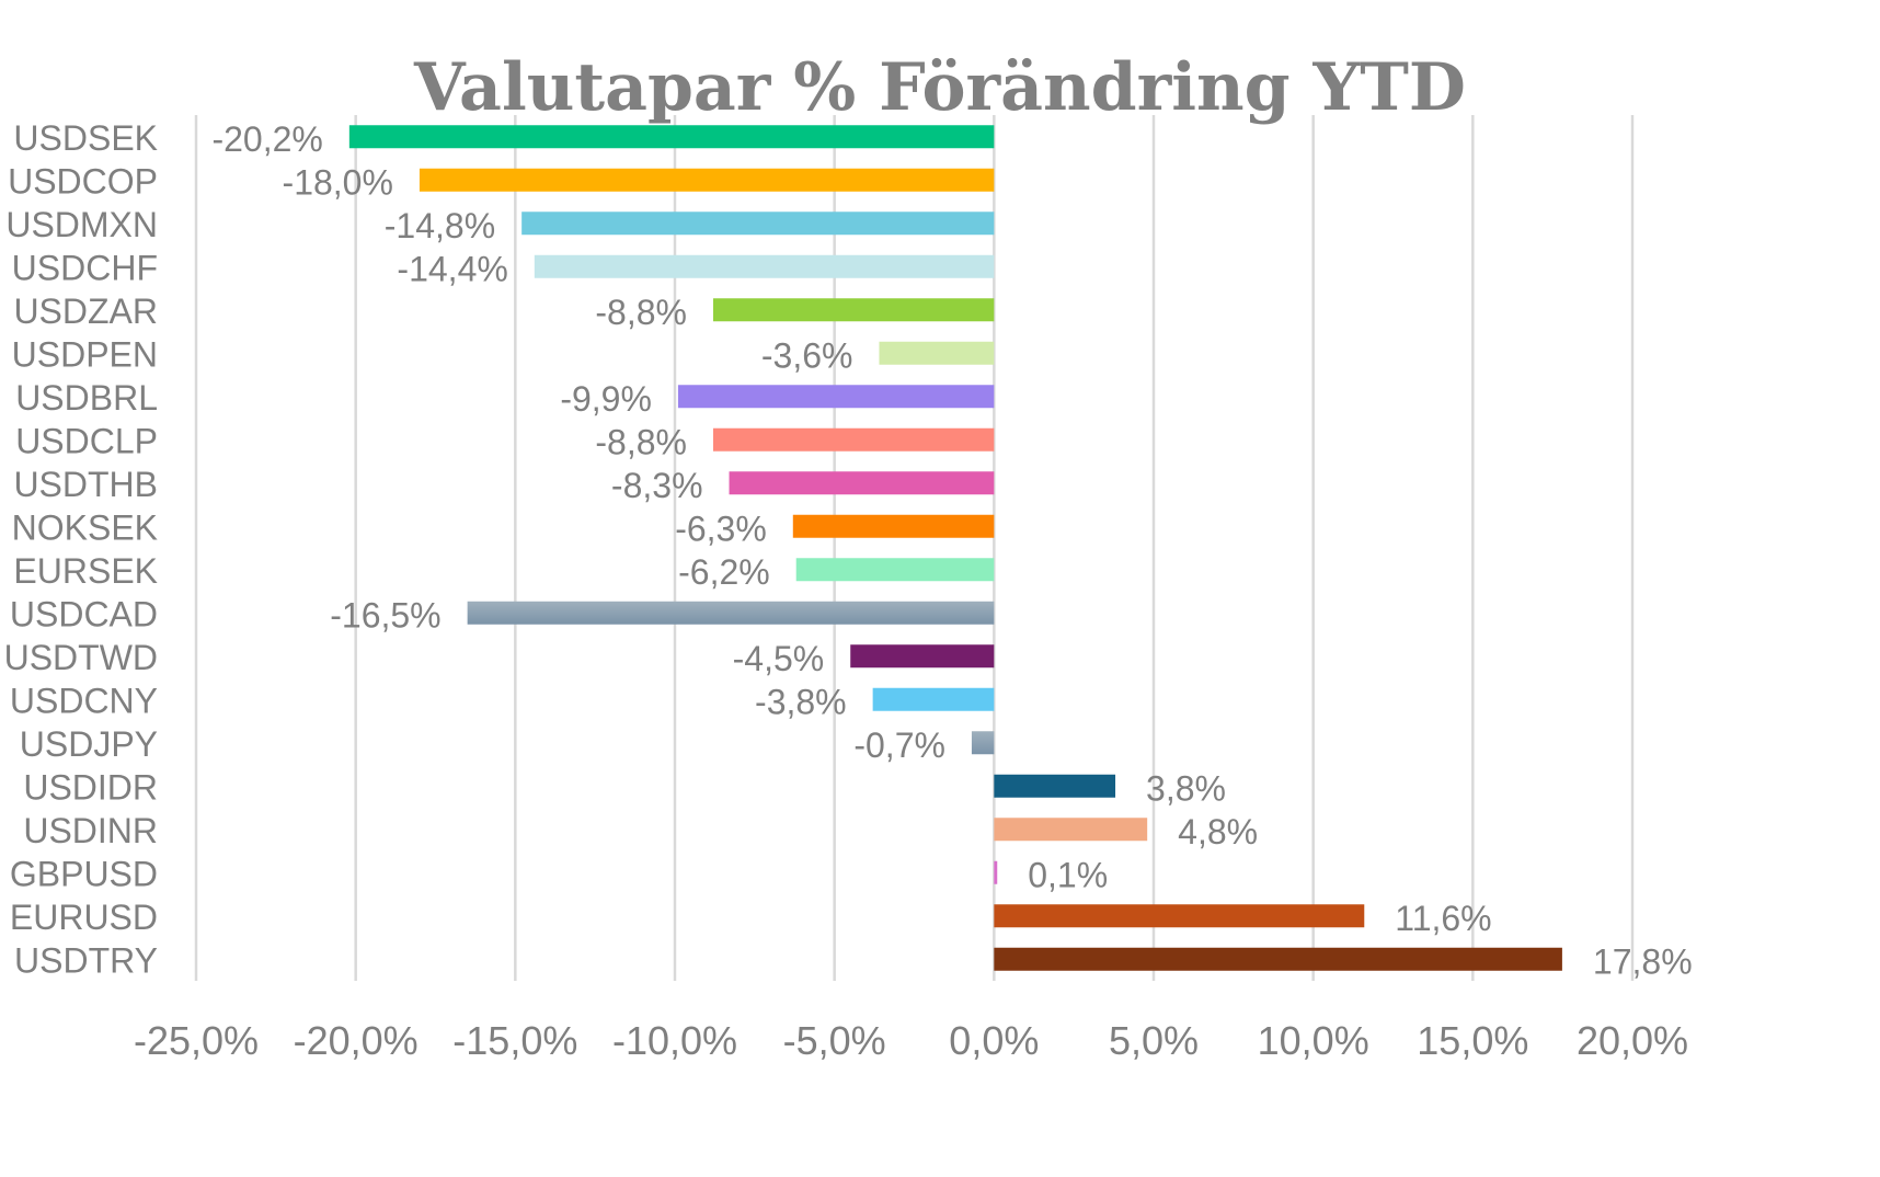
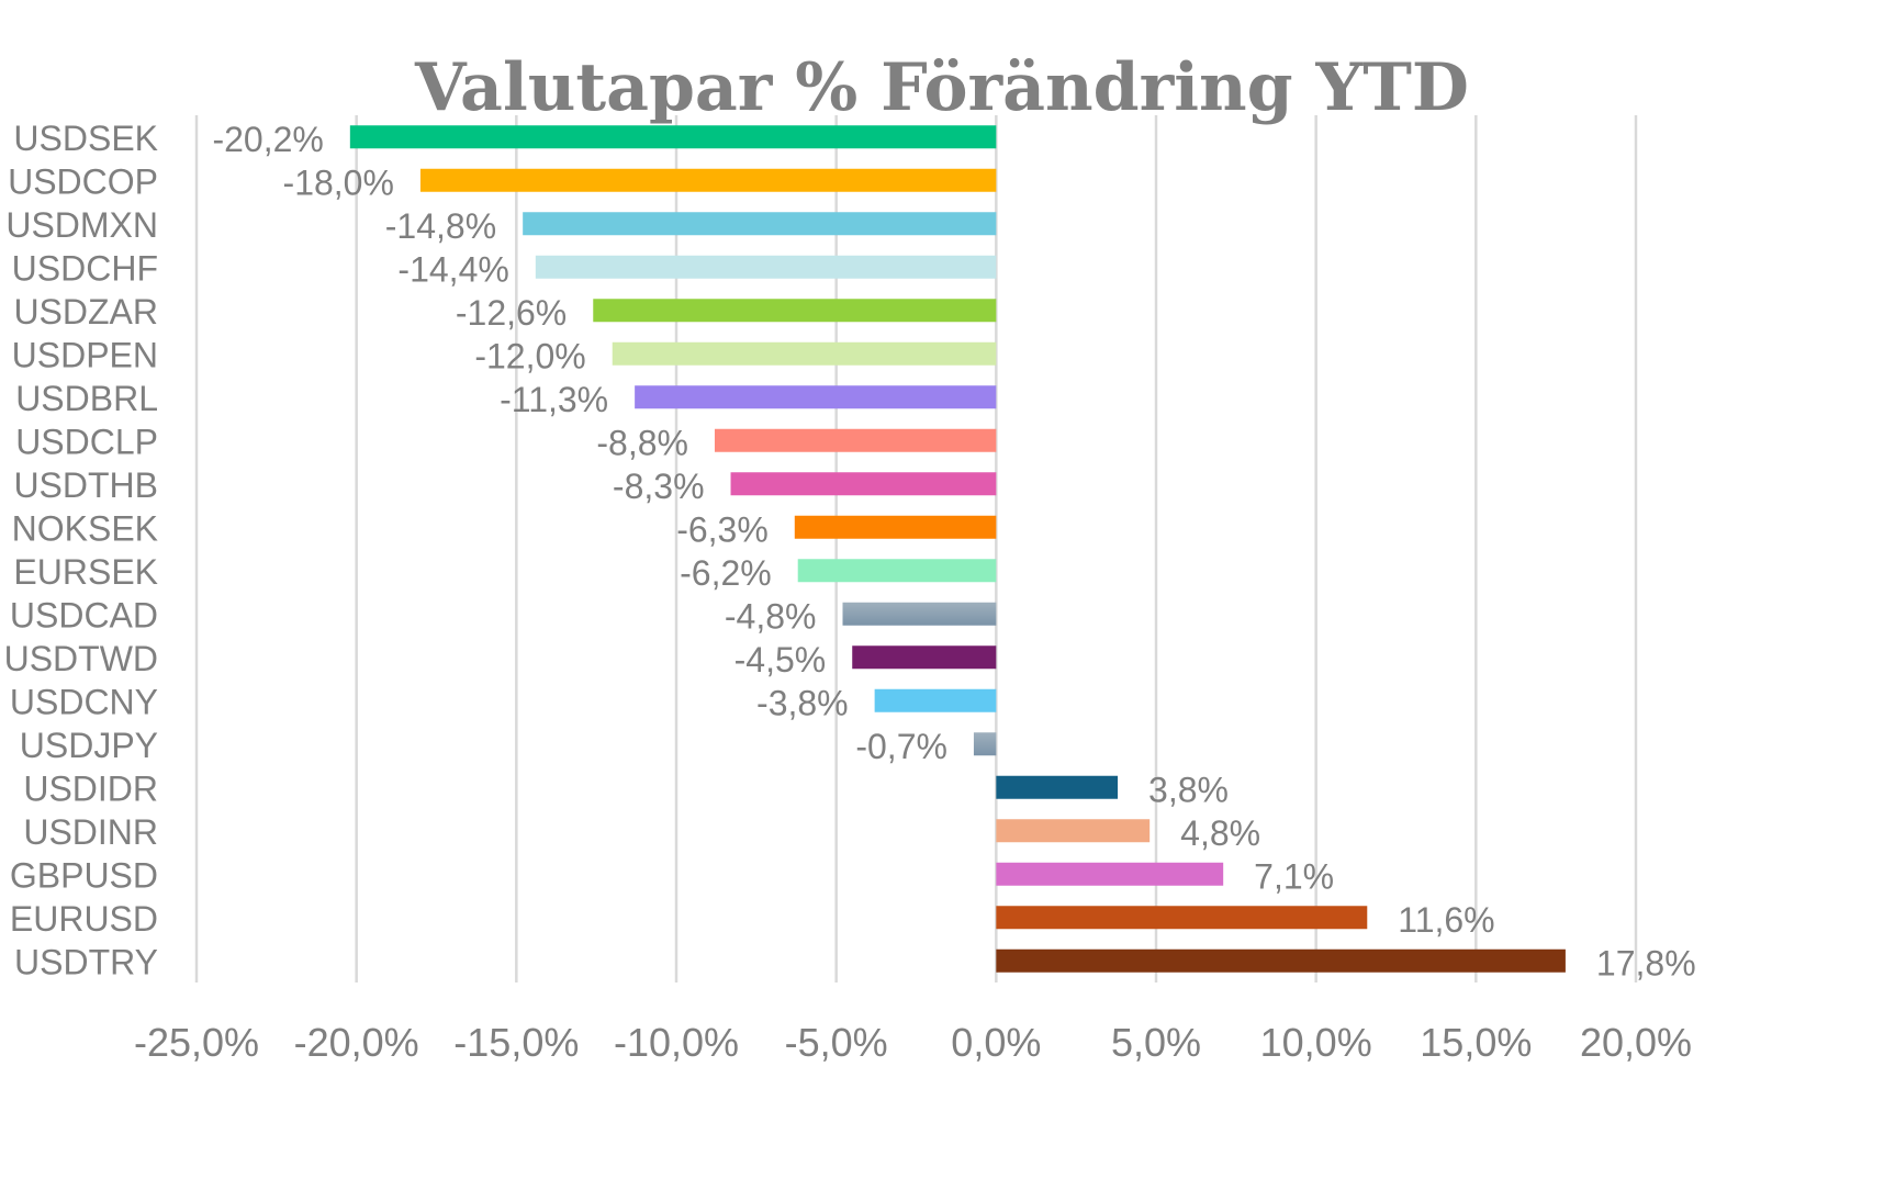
USDZAR: -8,8% -> -12,6%
USDPEN: -3,6% -> -12,0%
USDBRL: -9,9% -> -11,3%
USDCAD: -16,5% -> -4,8%
GBPUSD: 0,1% -> 7,1%
